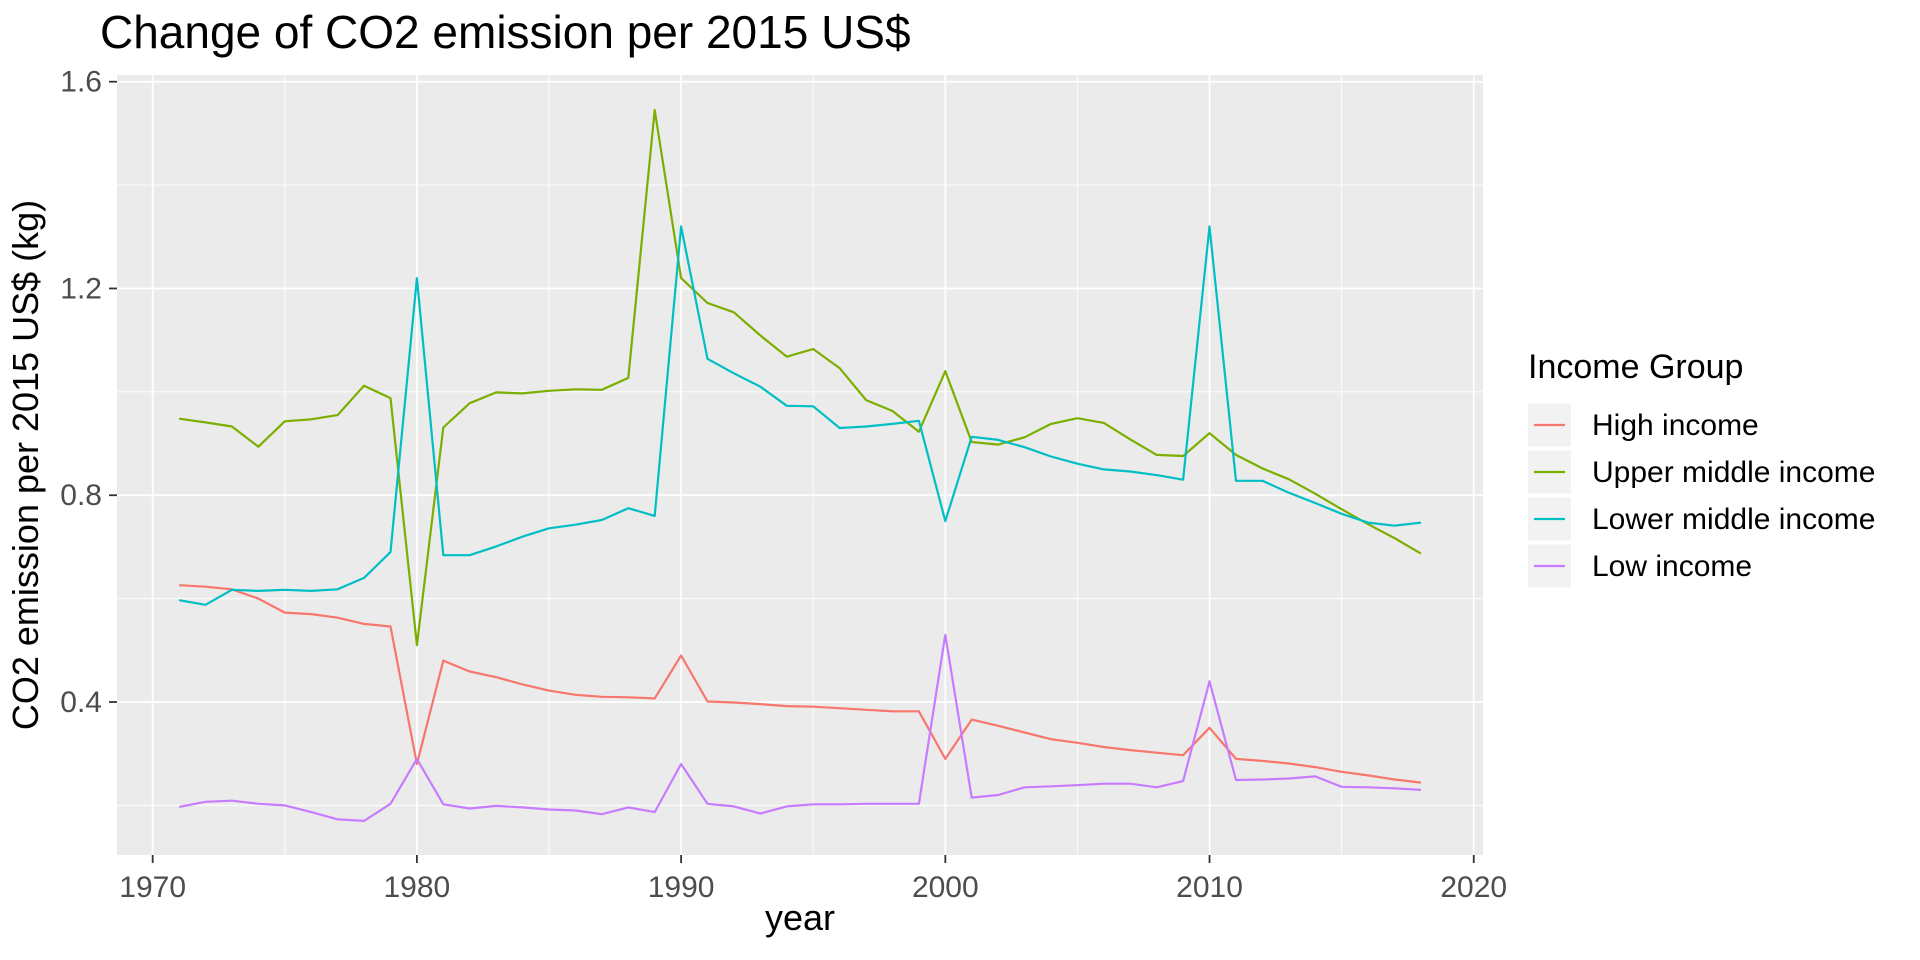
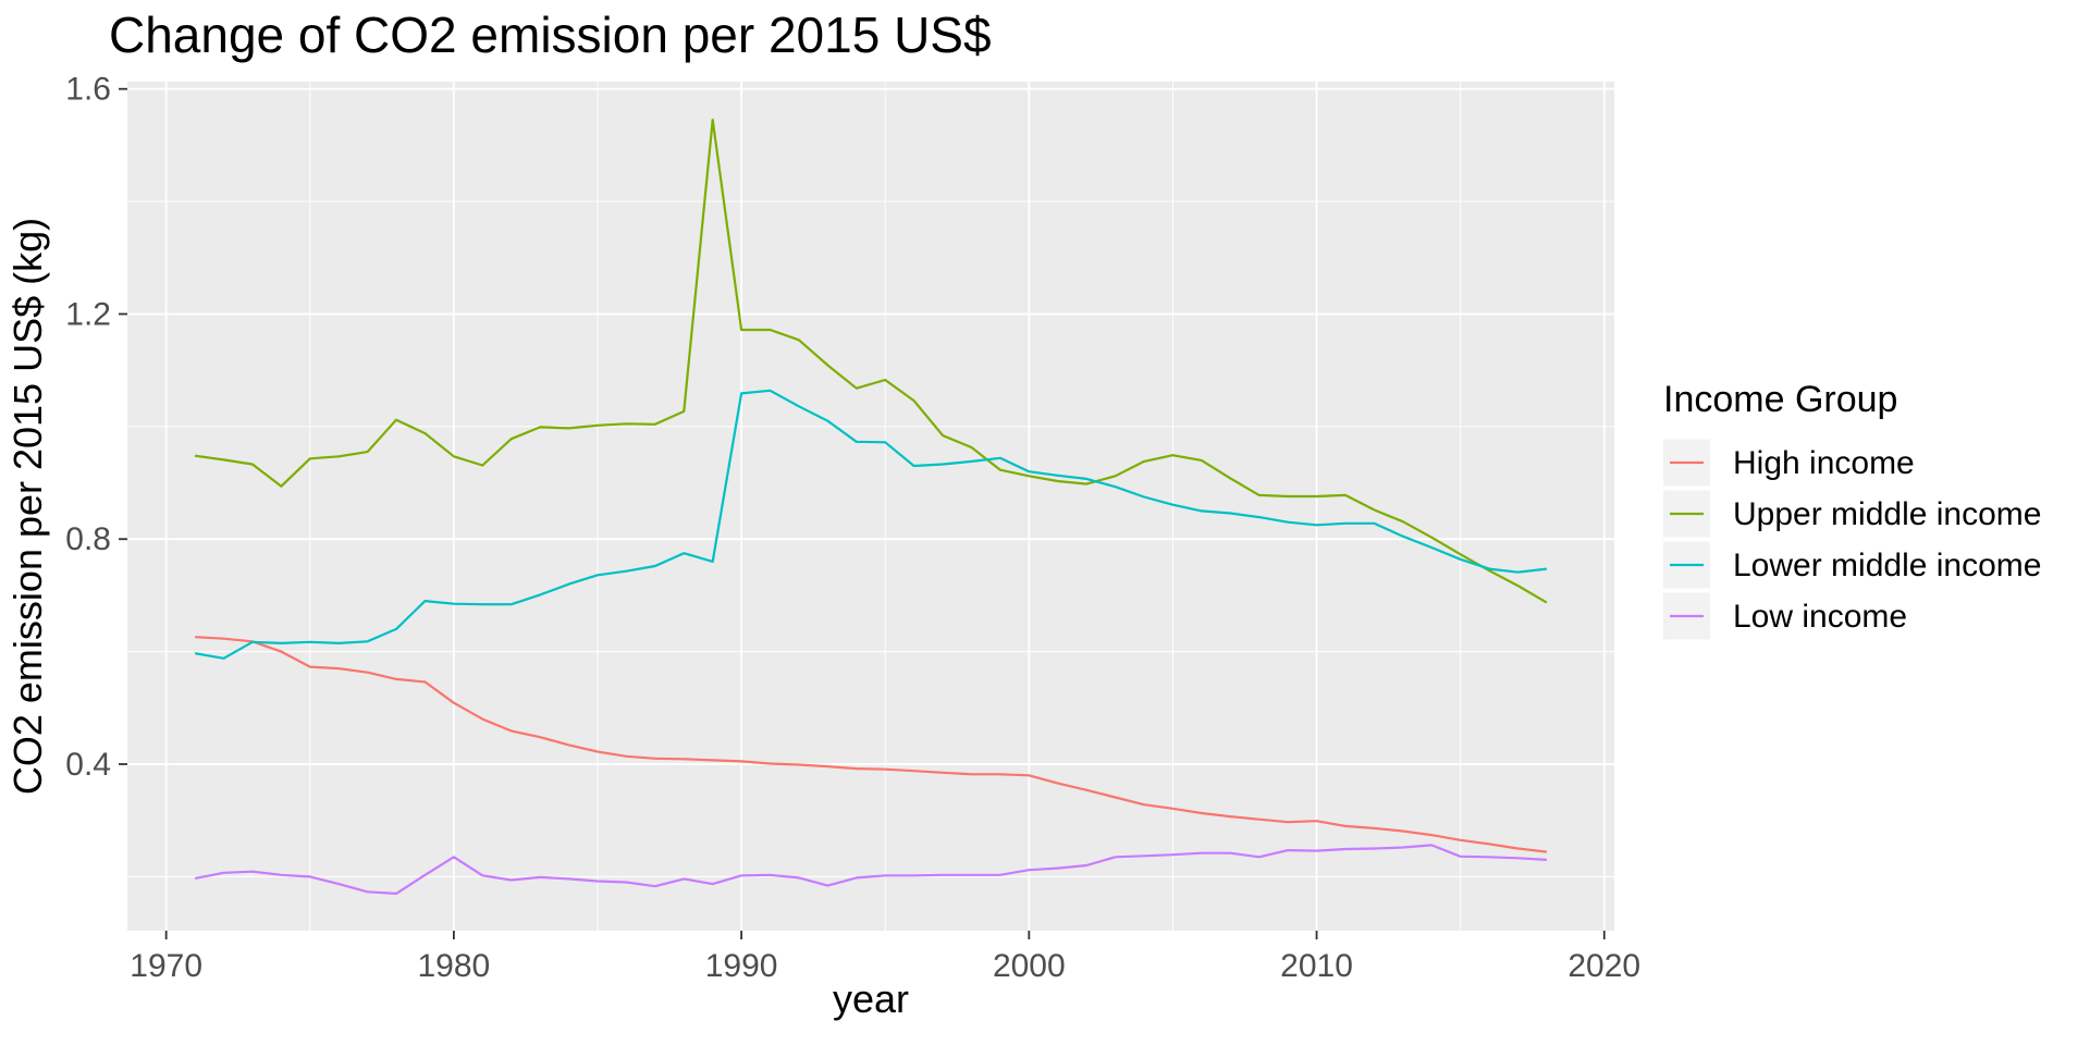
High income/1980: 0.28 -> 0.51
Upper middle income/1980: 0.51 -> 0.95
Lower middle income/1980: 1.22 -> 0.69
Low income/1980: 0.29 -> 0.23
High income/1990: 0.49 -> 0.41
Upper middle income/1990: 1.22 -> 1.17
Lower middle income/1990: 1.32 -> 1.06
Low income/1990: 0.28 -> 0.20
High income/2000: 0.29 -> 0.38
Upper middle income/2000: 1.04 -> 0.91
Lower middle income/2000: 0.75 -> 0.92
Low income/2000: 0.53 -> 0.21
High income/2010: 0.35 -> 0.30
Upper middle income/2010: 0.92 -> 0.88
Lower middle income/2010: 1.32 -> 0.82
Low income/2010: 0.44 -> 0.25
